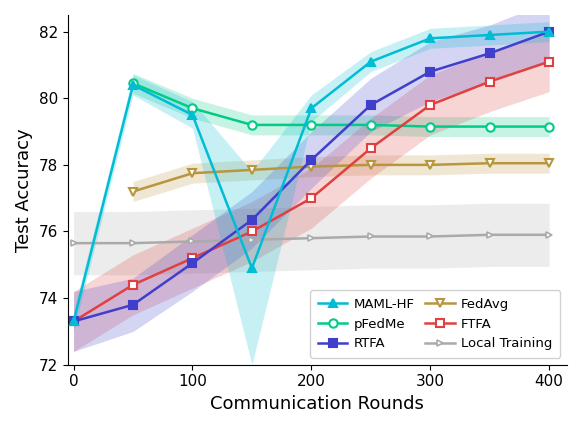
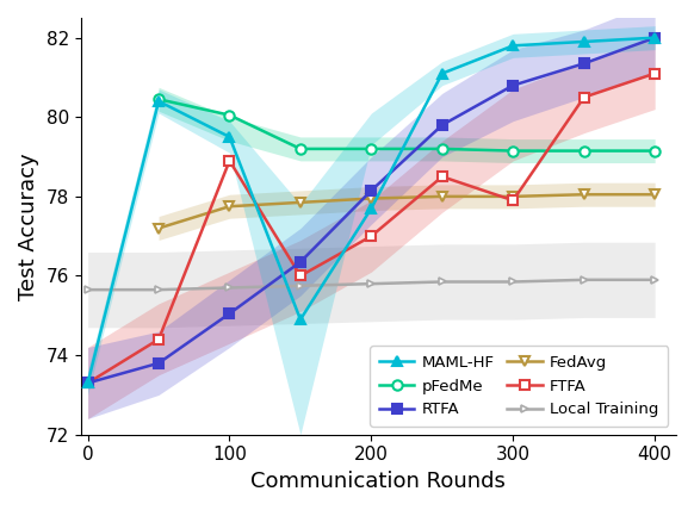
FTFA/100: 75.2 -> 78.9
pFedMe/100: 79.70 -> 80.05
MAML-HF/200: 79.7 -> 77.7
FTFA/300: 79.8 -> 77.9
